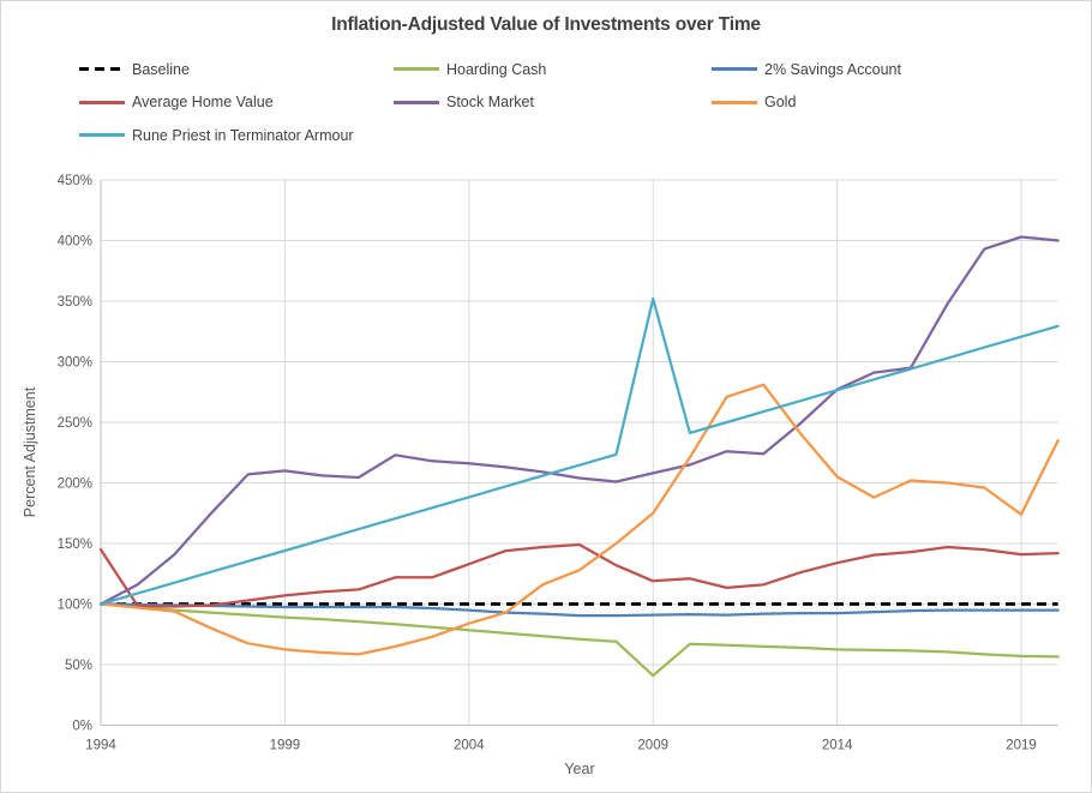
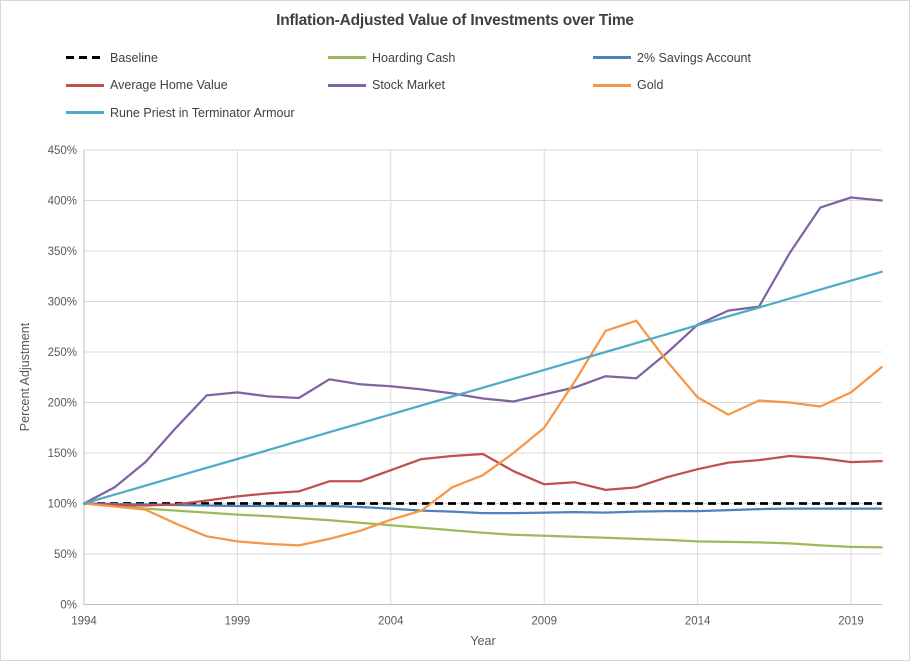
Average Home Value/1994: 145% -> 100%
Hoarding Cash/2009: 41% -> 68%
Rune Priest in Terminator Armour/2009: 352% -> 232%
Gold/2019: 174% -> 210%
